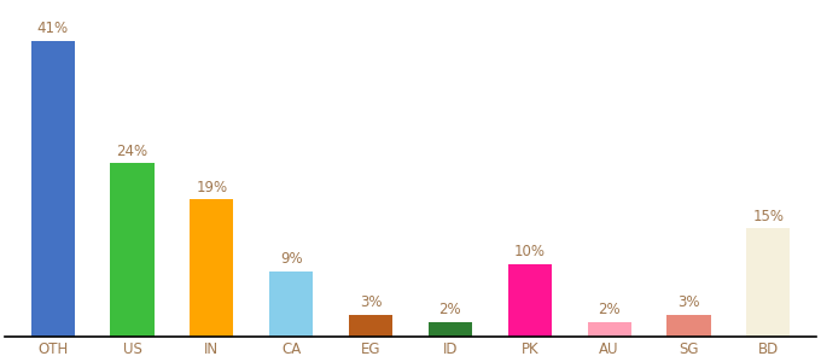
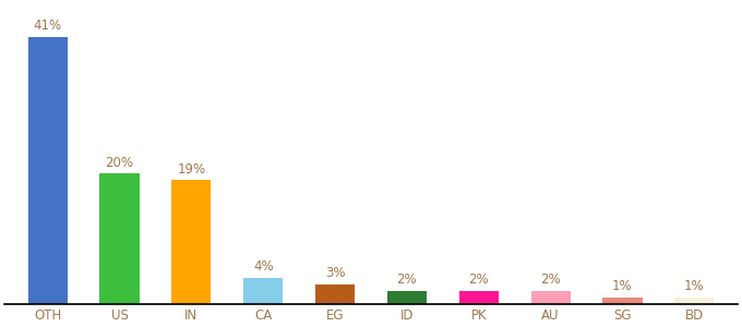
US: 24% -> 20%
CA: 9% -> 4%
PK: 10% -> 2%
SG: 3% -> 1%
BD: 15% -> 1%
